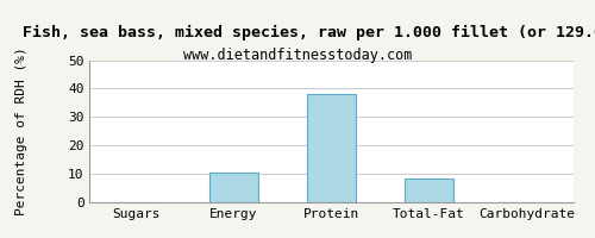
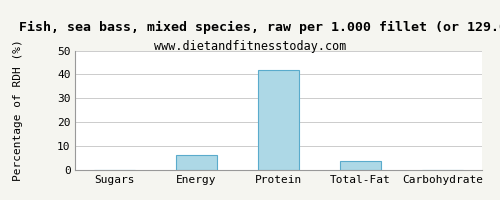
Energy: 10.5 -> 6.2
Protein: 38.0 -> 42.0
Total-Fat: 8.5 -> 4.0
